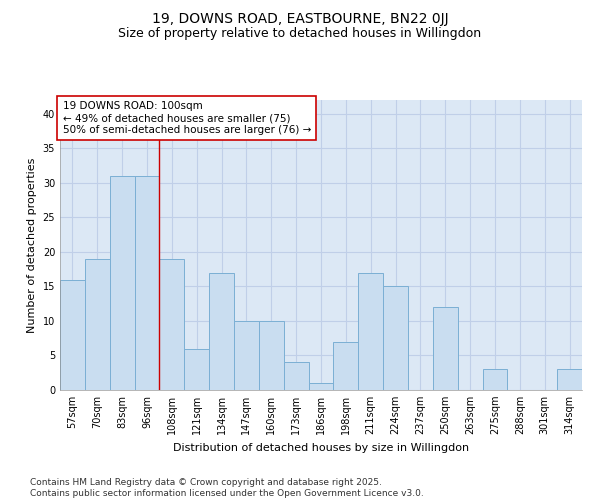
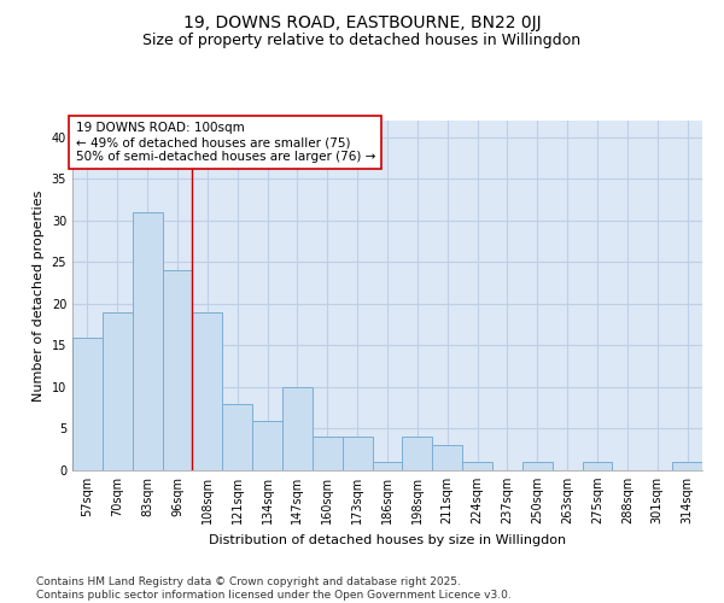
96sqm: 31 -> 24
121sqm: 6 -> 8
134sqm: 17 -> 6
160sqm: 10 -> 4
198sqm: 7 -> 4
211sqm: 17 -> 3
224sqm: 15 -> 1
250sqm: 12 -> 1
275sqm: 3 -> 1
314sqm: 3 -> 1
